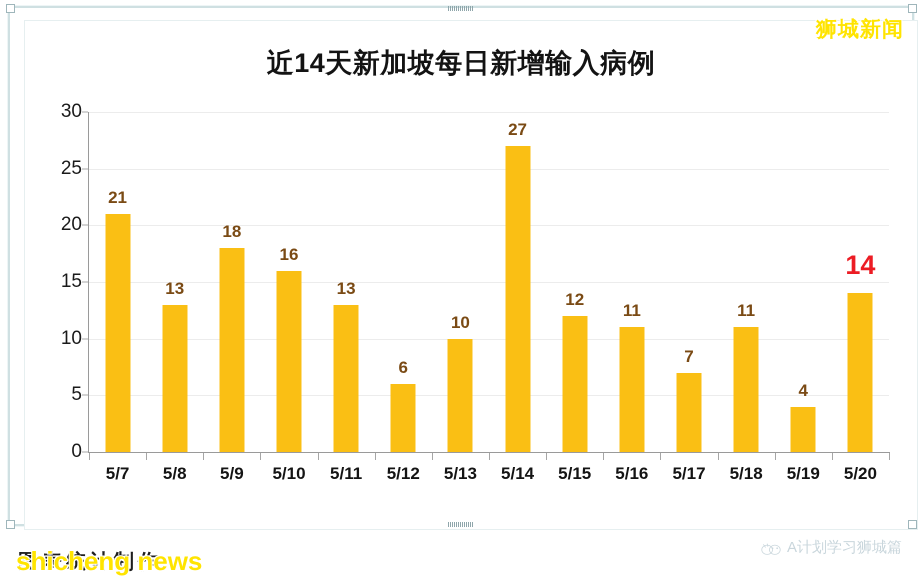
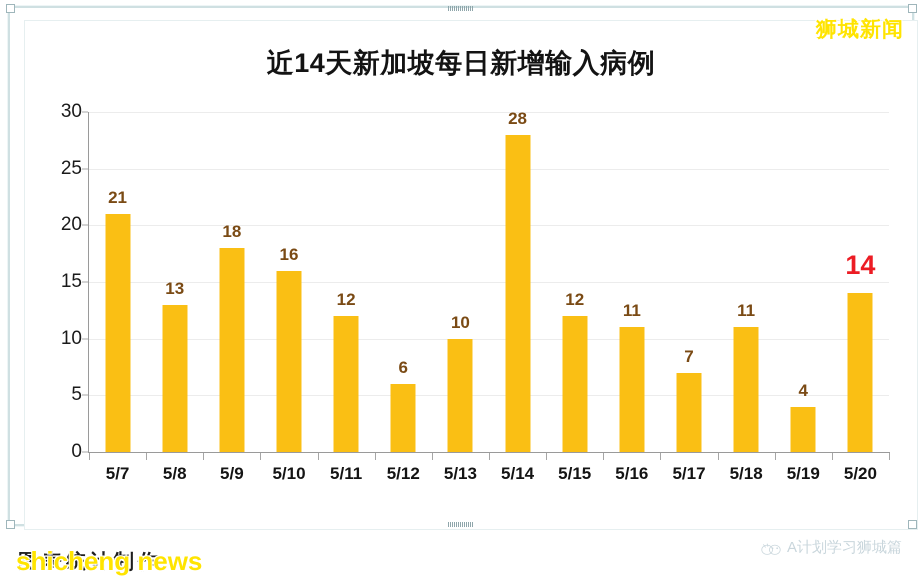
5/11: 13 -> 12
5/14: 27 -> 28
